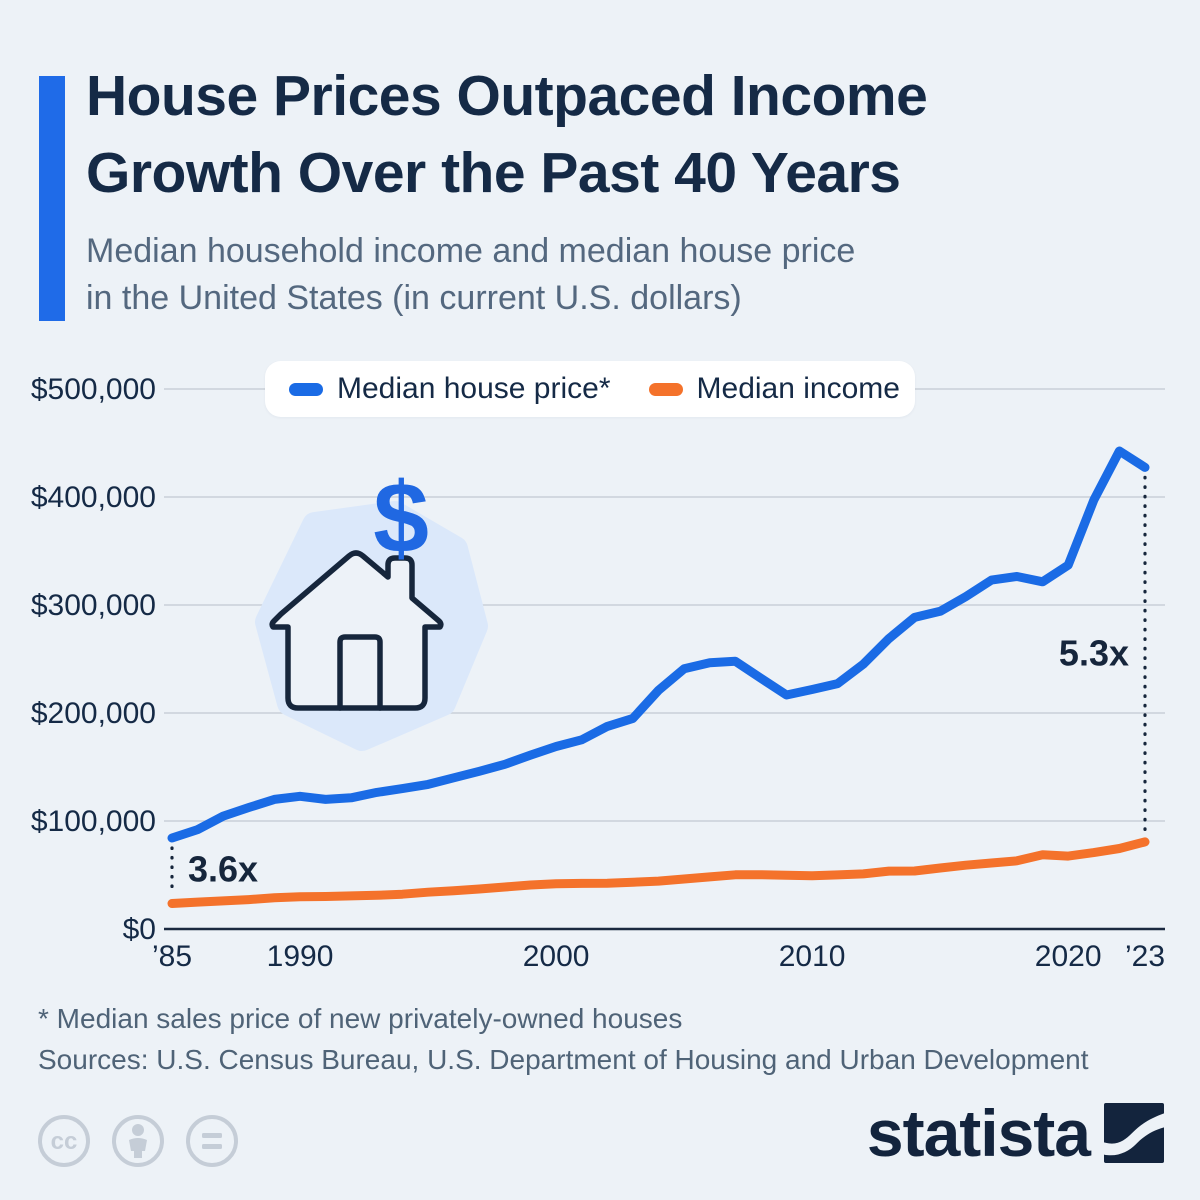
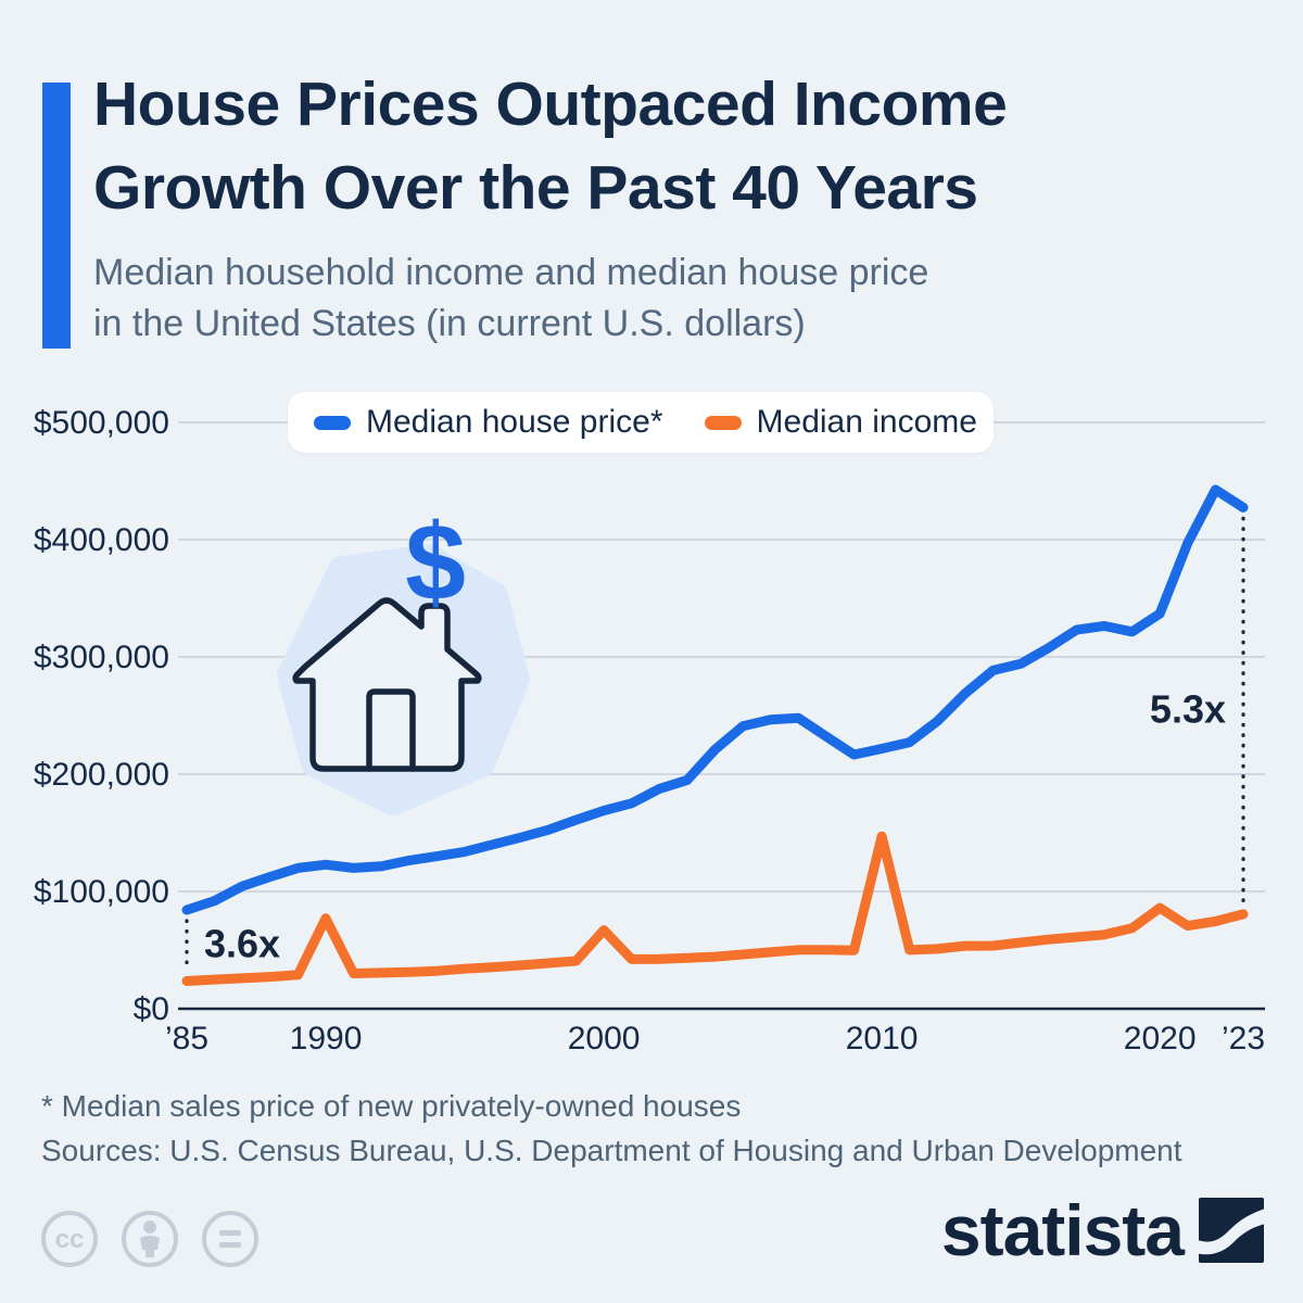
Median income/1990: $30000 -> $77000
Median income/2000: $42000 -> $67000
Median income/2010: $49000 -> $147000
Median income/2020: $68000 -> $86000
